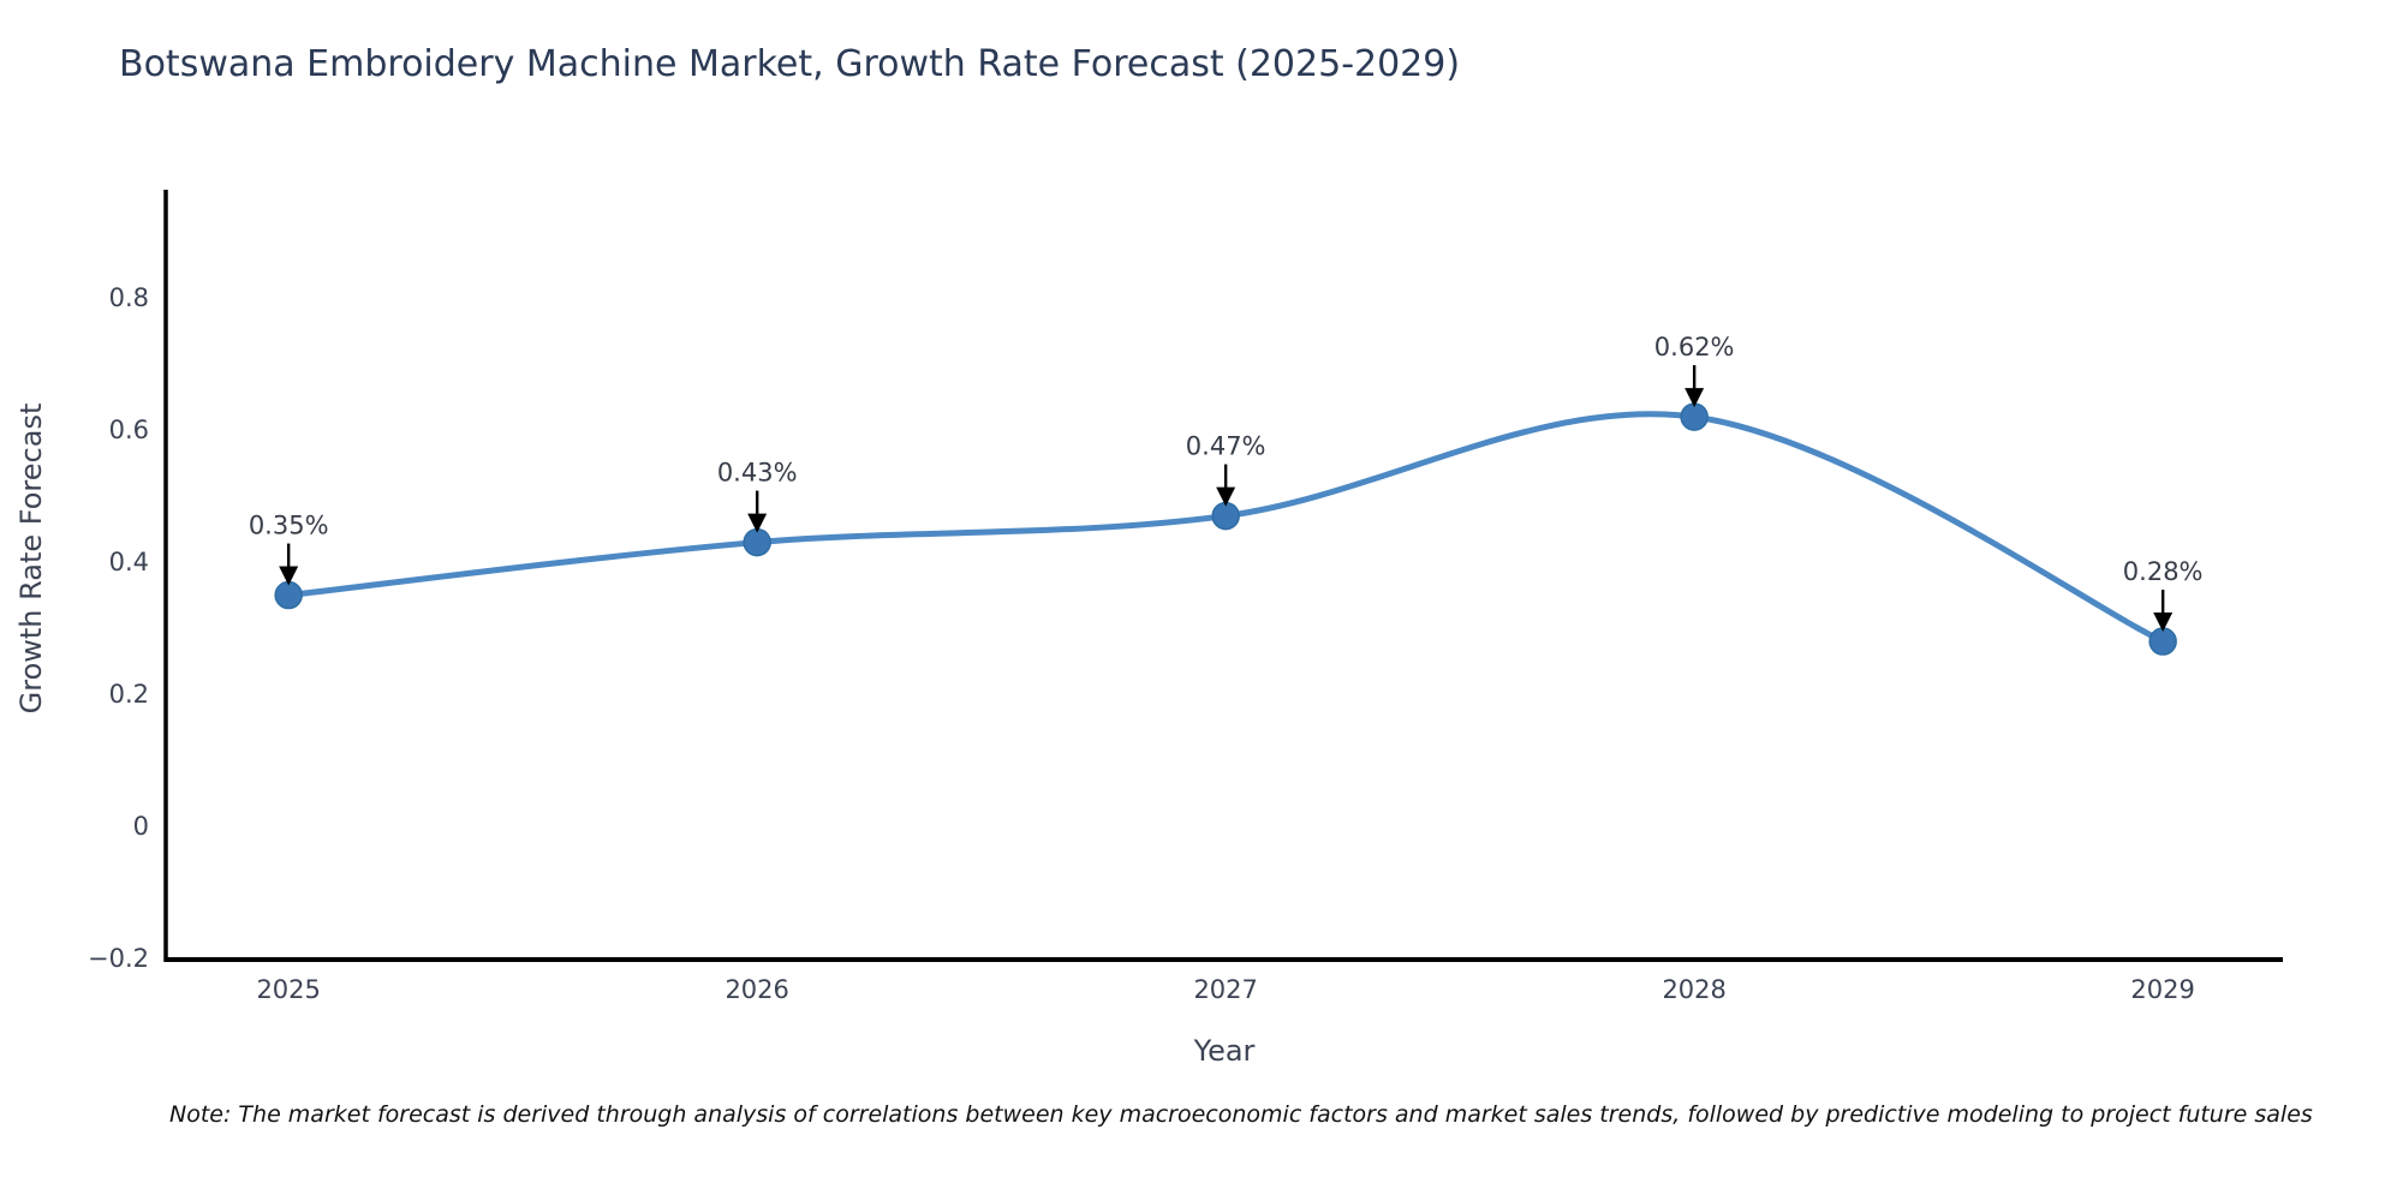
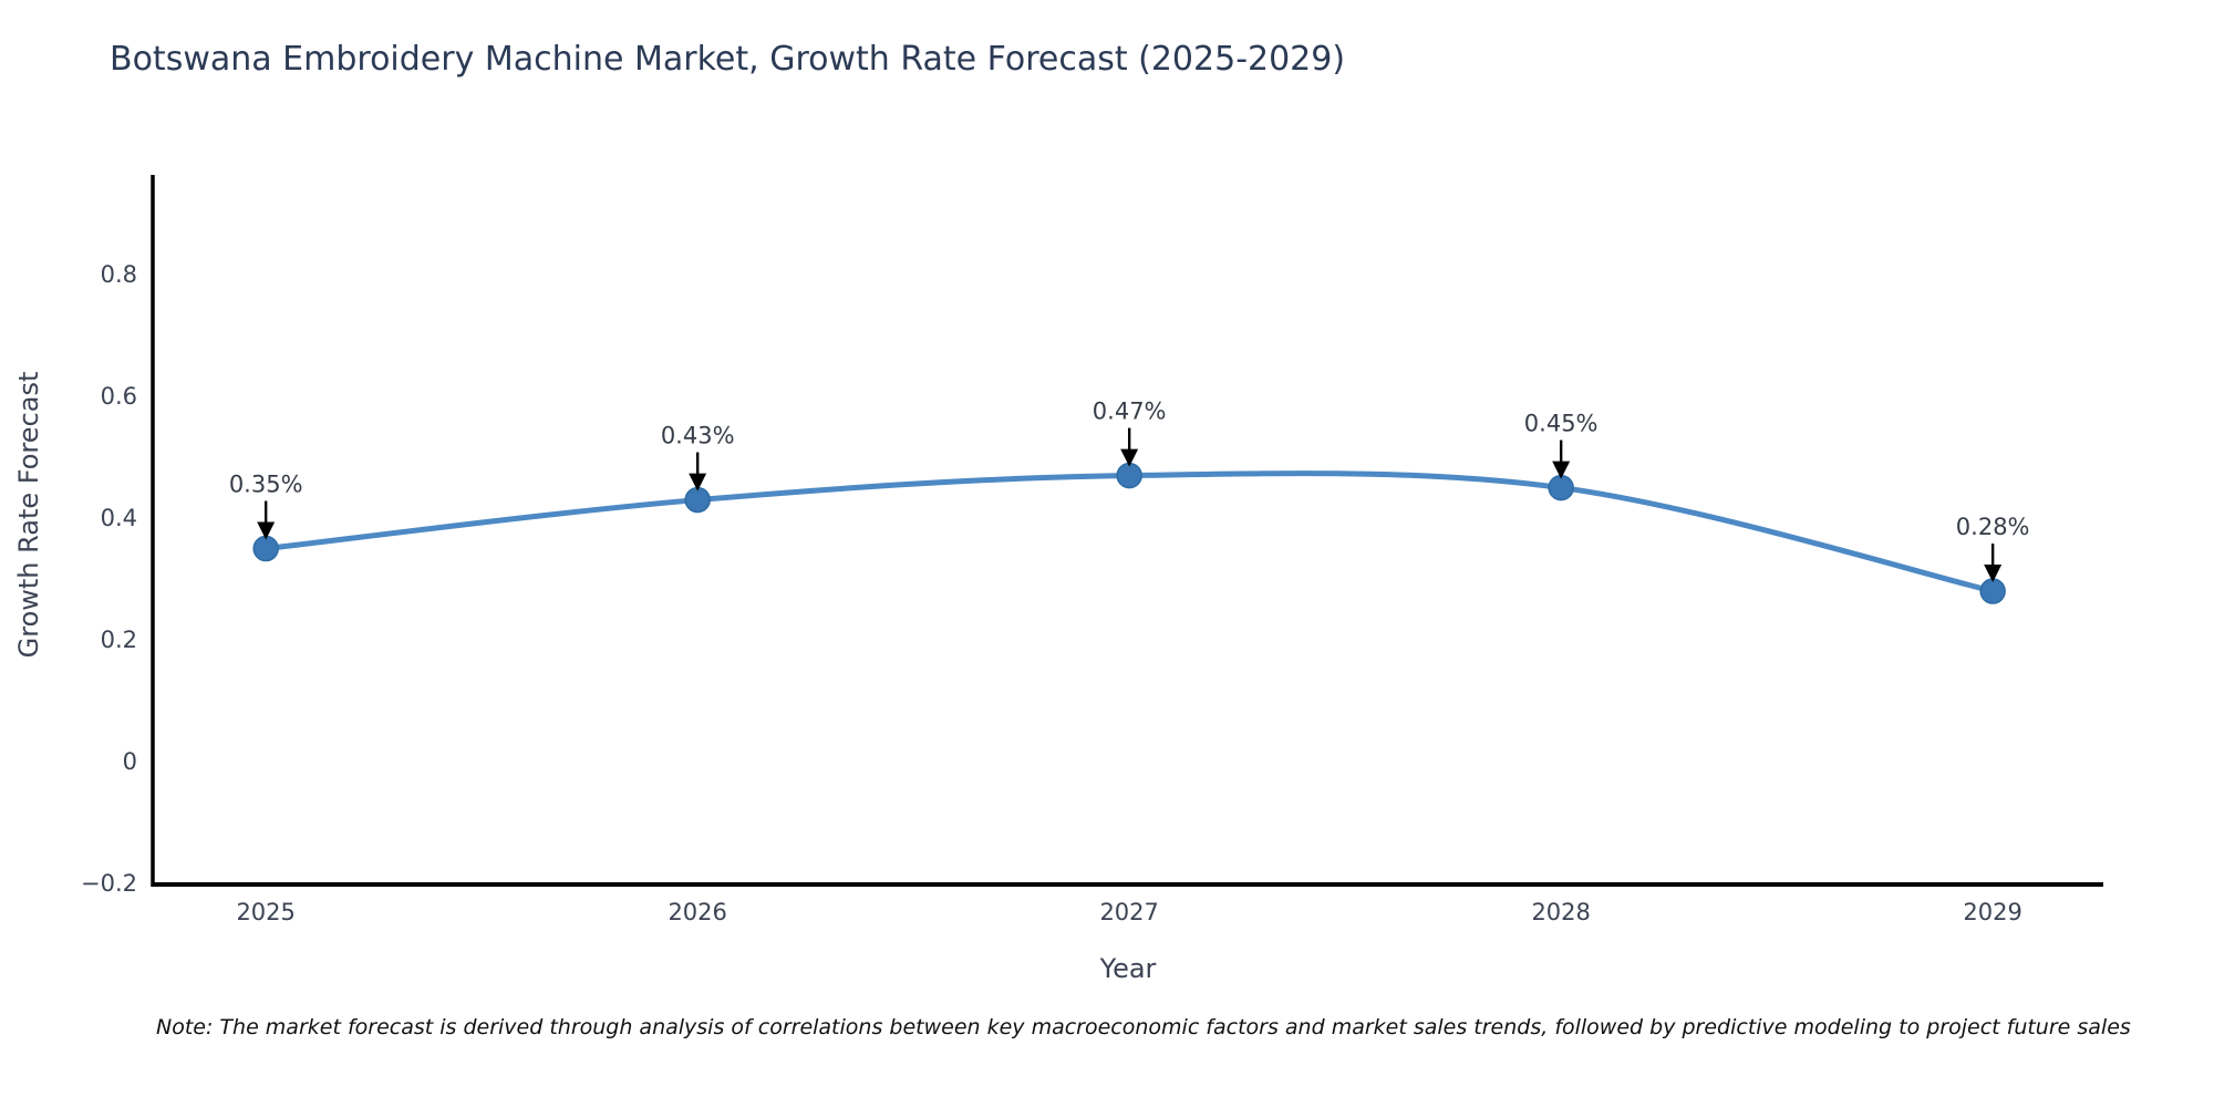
2028: 0.62% -> 0.45%
